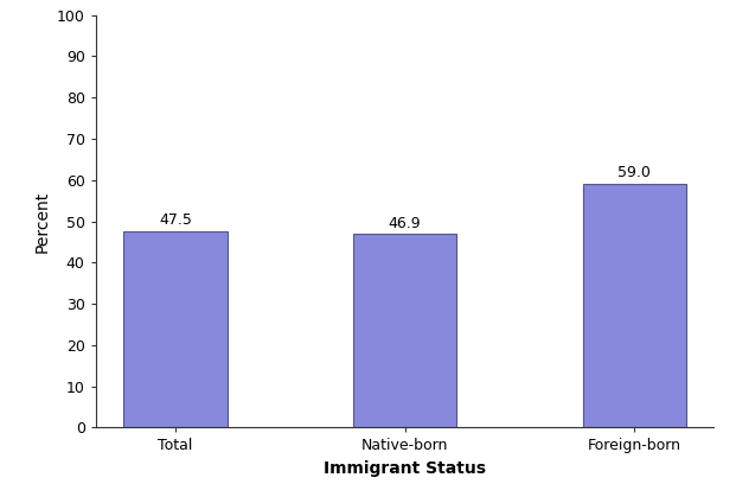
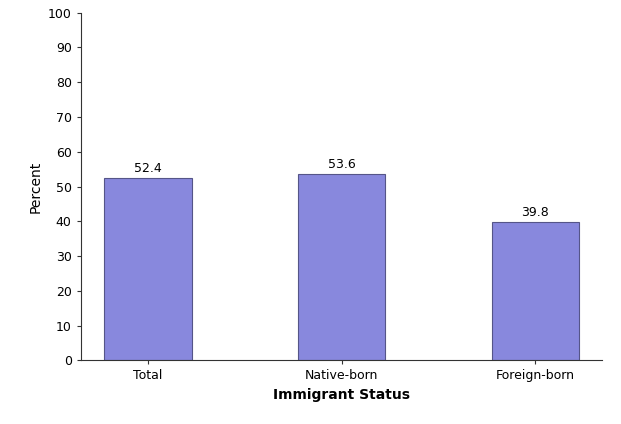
Total: 47.5 -> 52.4
Native-born: 46.9 -> 53.6
Foreign-born: 59.0 -> 39.8
